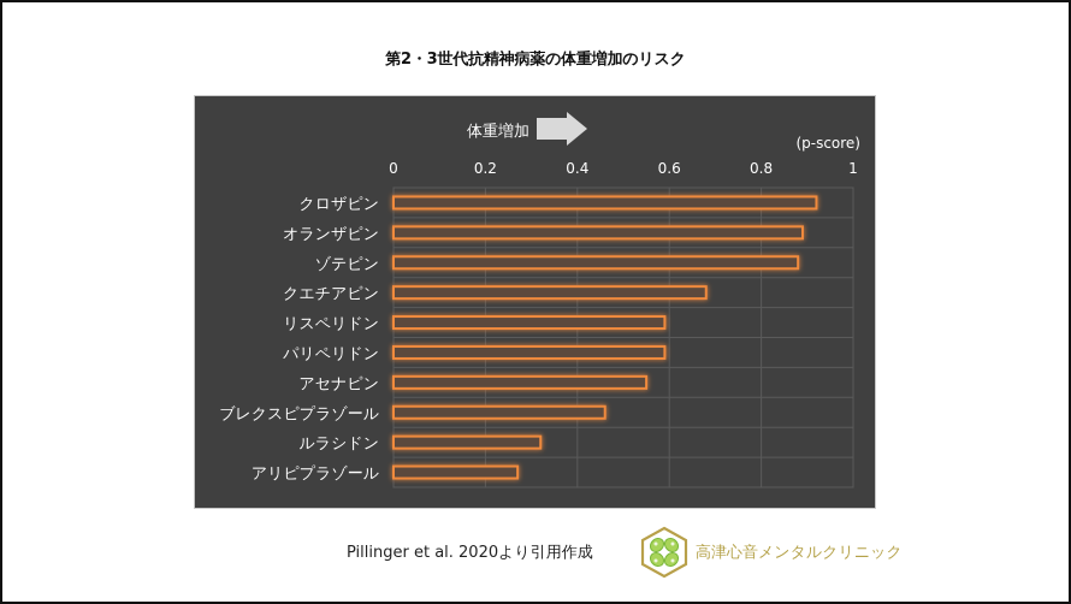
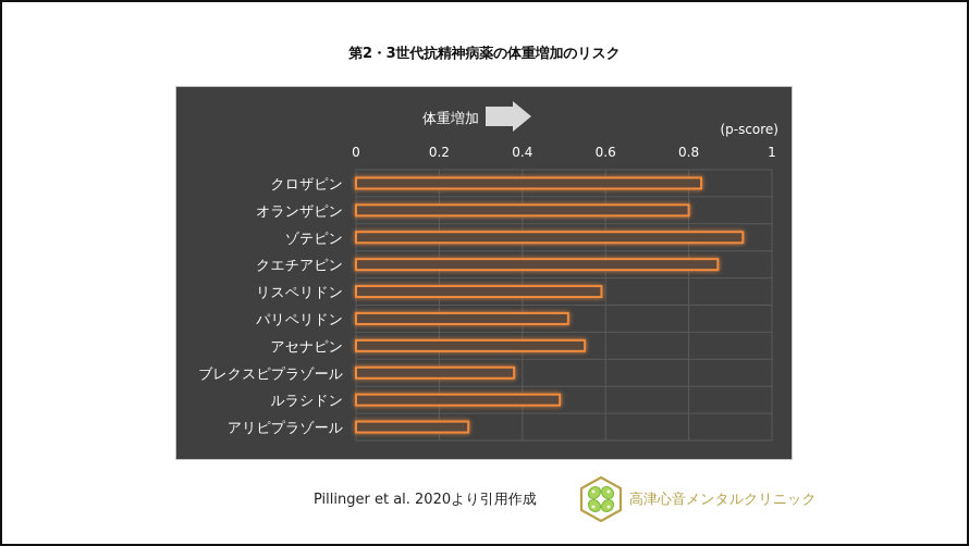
クロザピン: 0.92 -> 0.83
オランザピン: 0.89 -> 0.80
ゾテピン: 0.88 -> 0.93
クエチアピン: 0.68 -> 0.87
パリペリドン: 0.59 -> 0.51
ブレクスピプラゾール: 0.46 -> 0.38
ルラシドン: 0.32 -> 0.49
